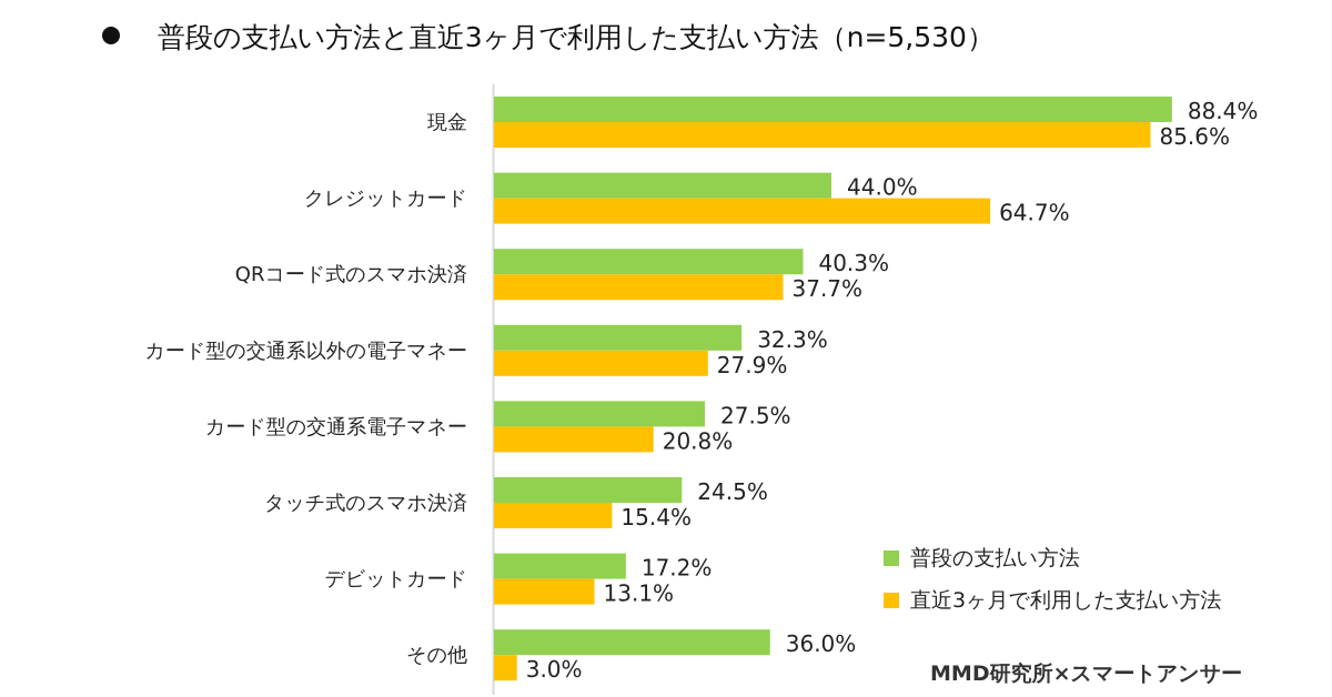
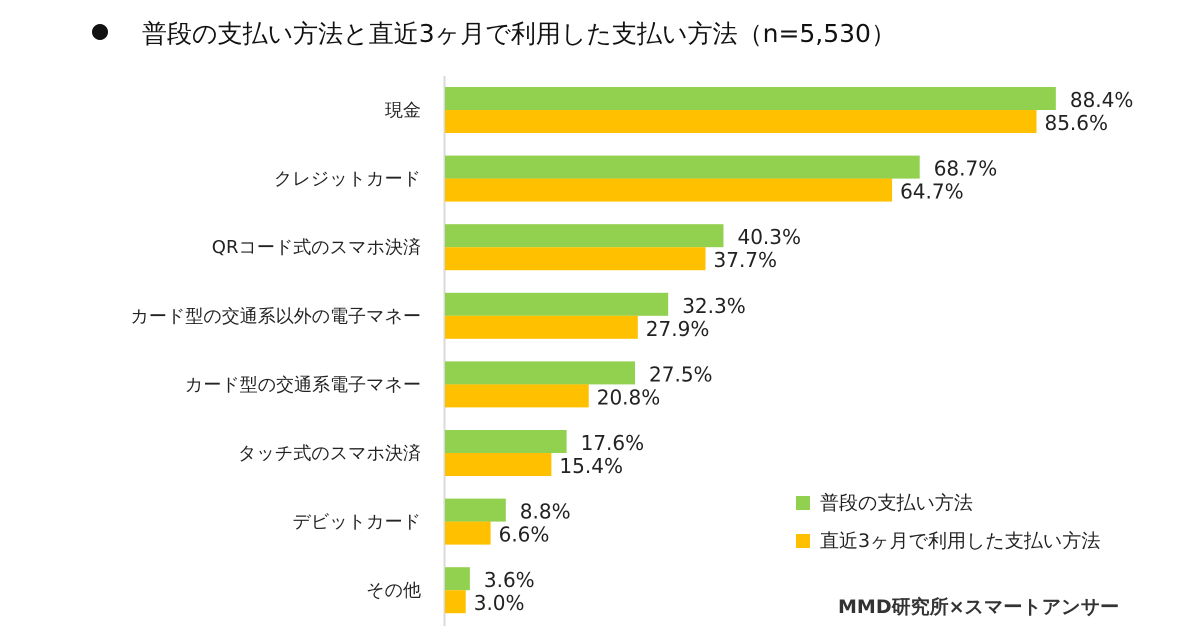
普段の支払い方法/クレジットカード: 44.0% -> 68.7%
普段の支払い方法/タッチ式のスマホ決済: 24.5% -> 17.6%
普段の支払い方法/デビットカード: 17.2% -> 8.8%
直近3ヶ月で利用した支払い方法/デビットカード: 13.1% -> 6.6%
普段の支払い方法/その他: 36.0% -> 3.6%
